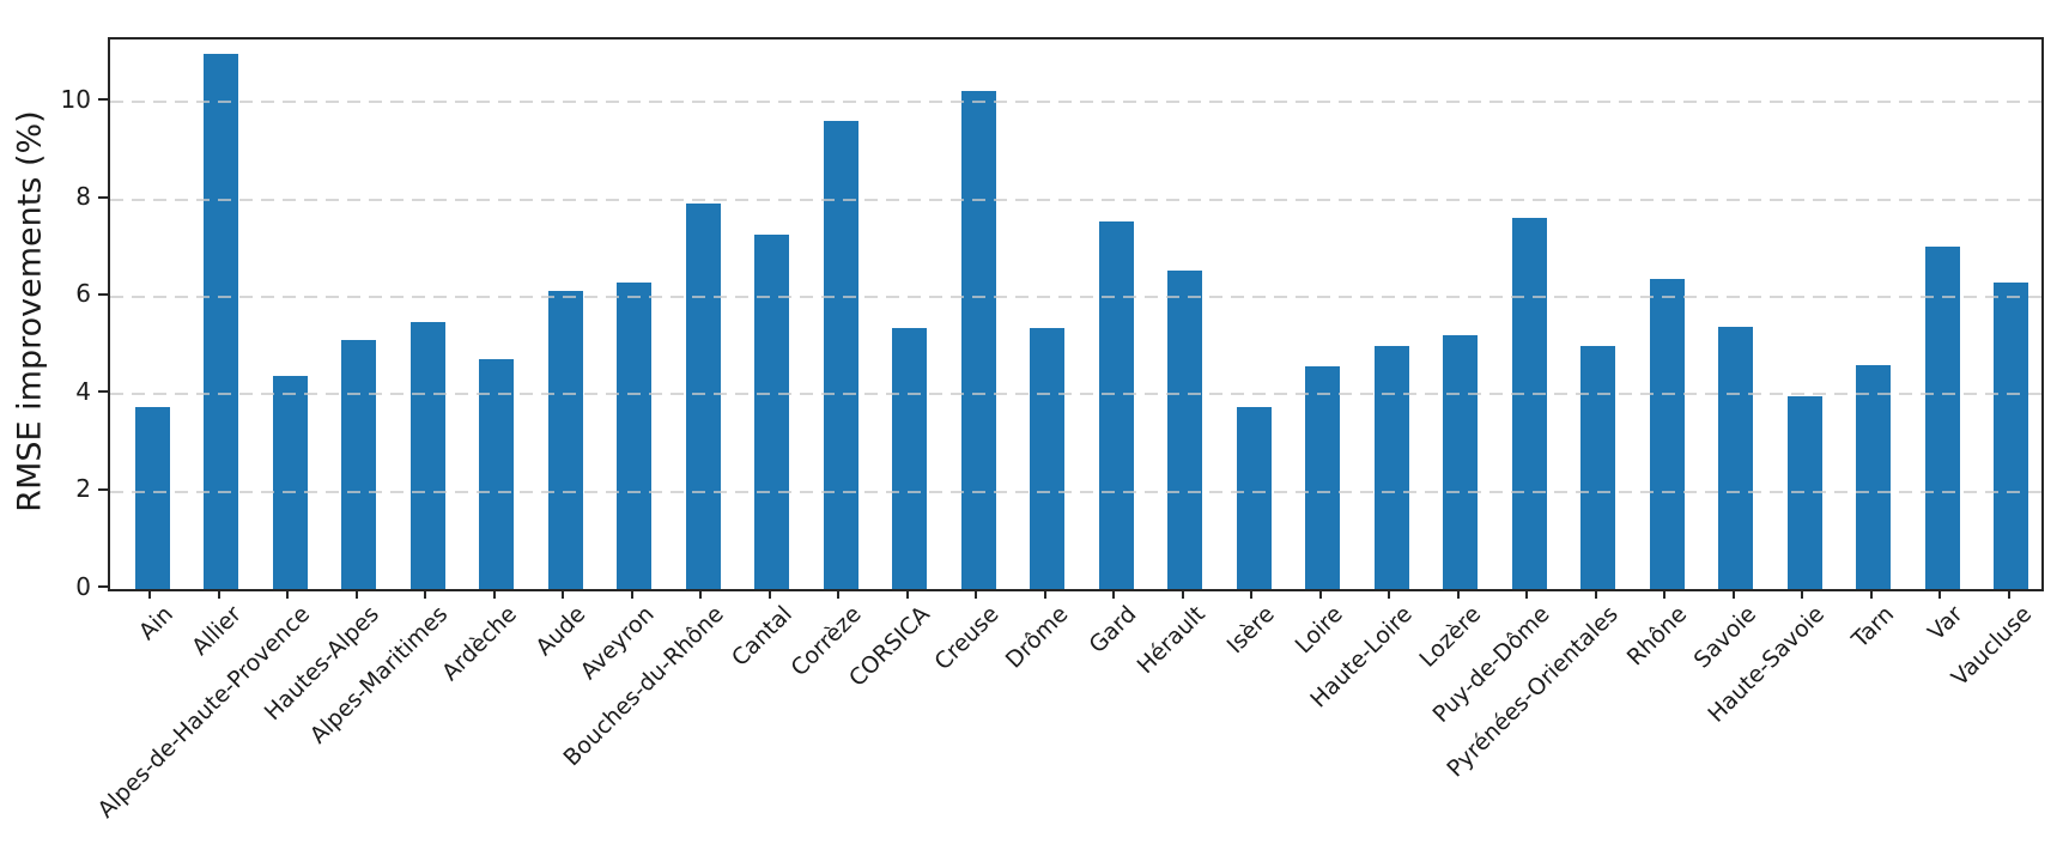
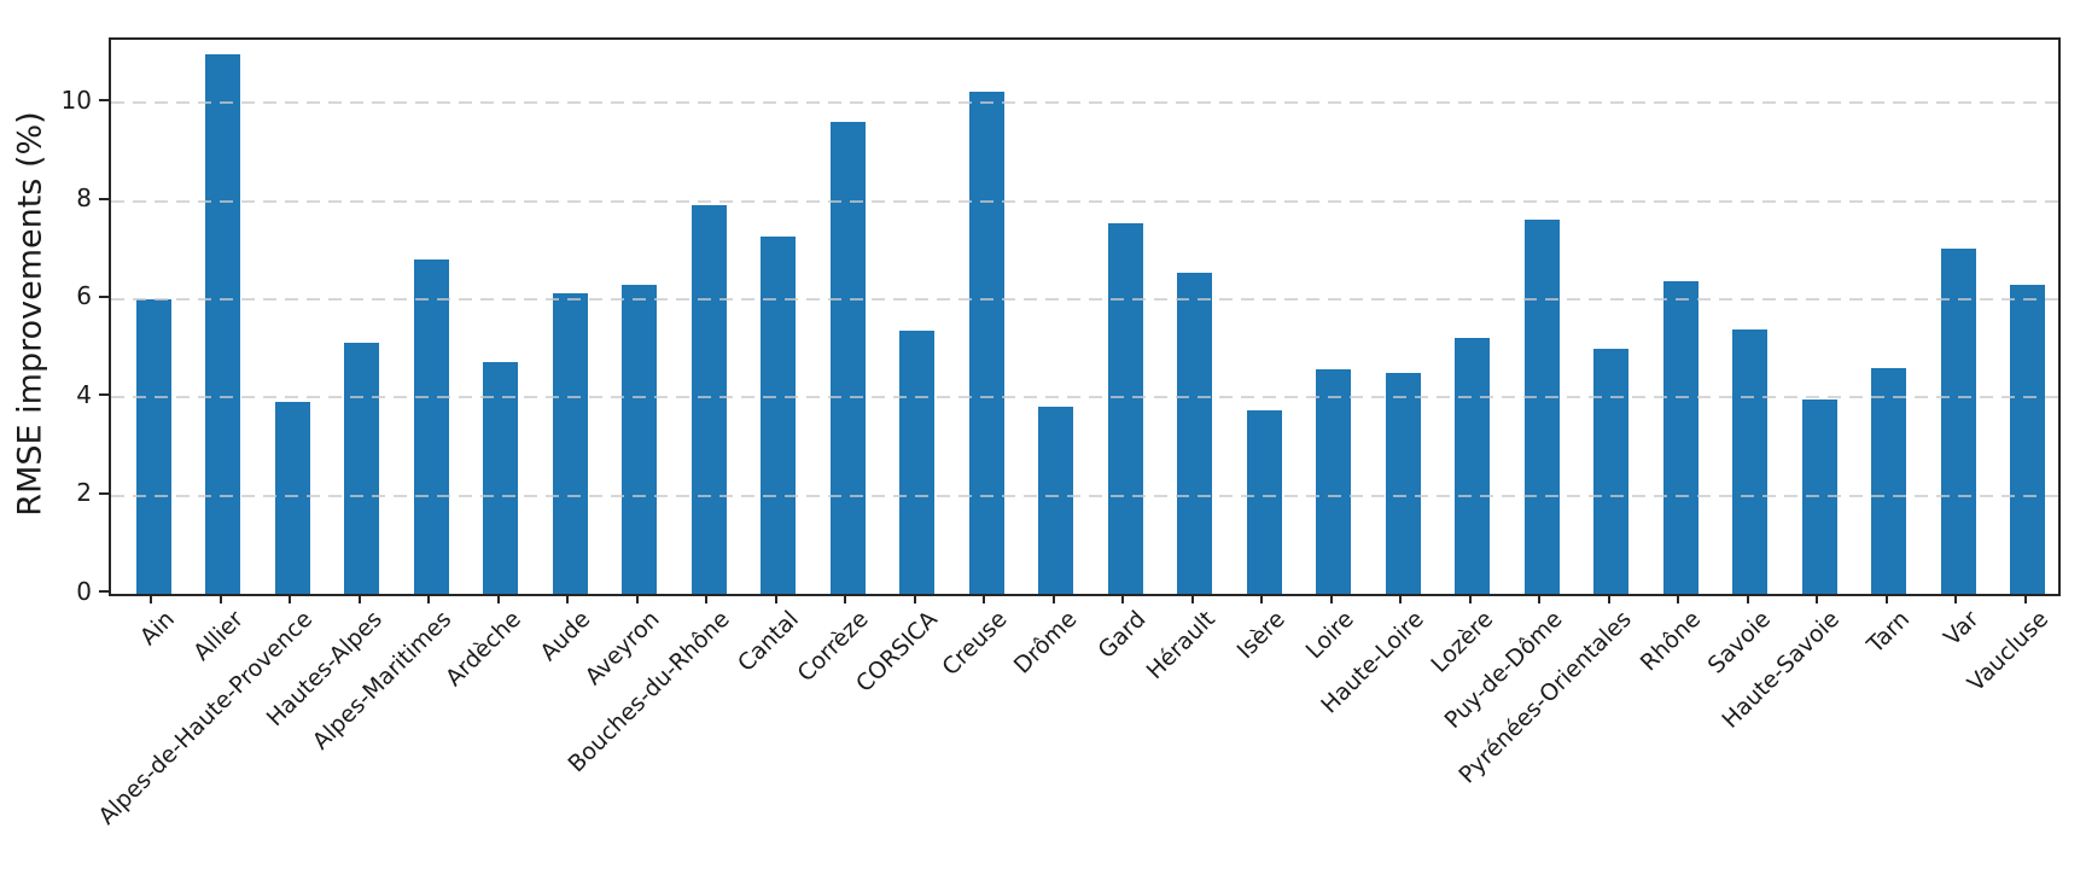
Ain: 3.7 -> 6.0
Alpes-de-Haute-Provence: 4.4 -> 3.9
Alpes-Maritimes: 5.5 -> 6.8
Drôme: 5.3 -> 3.8
Haute-Loire: 5.0 -> 4.5
